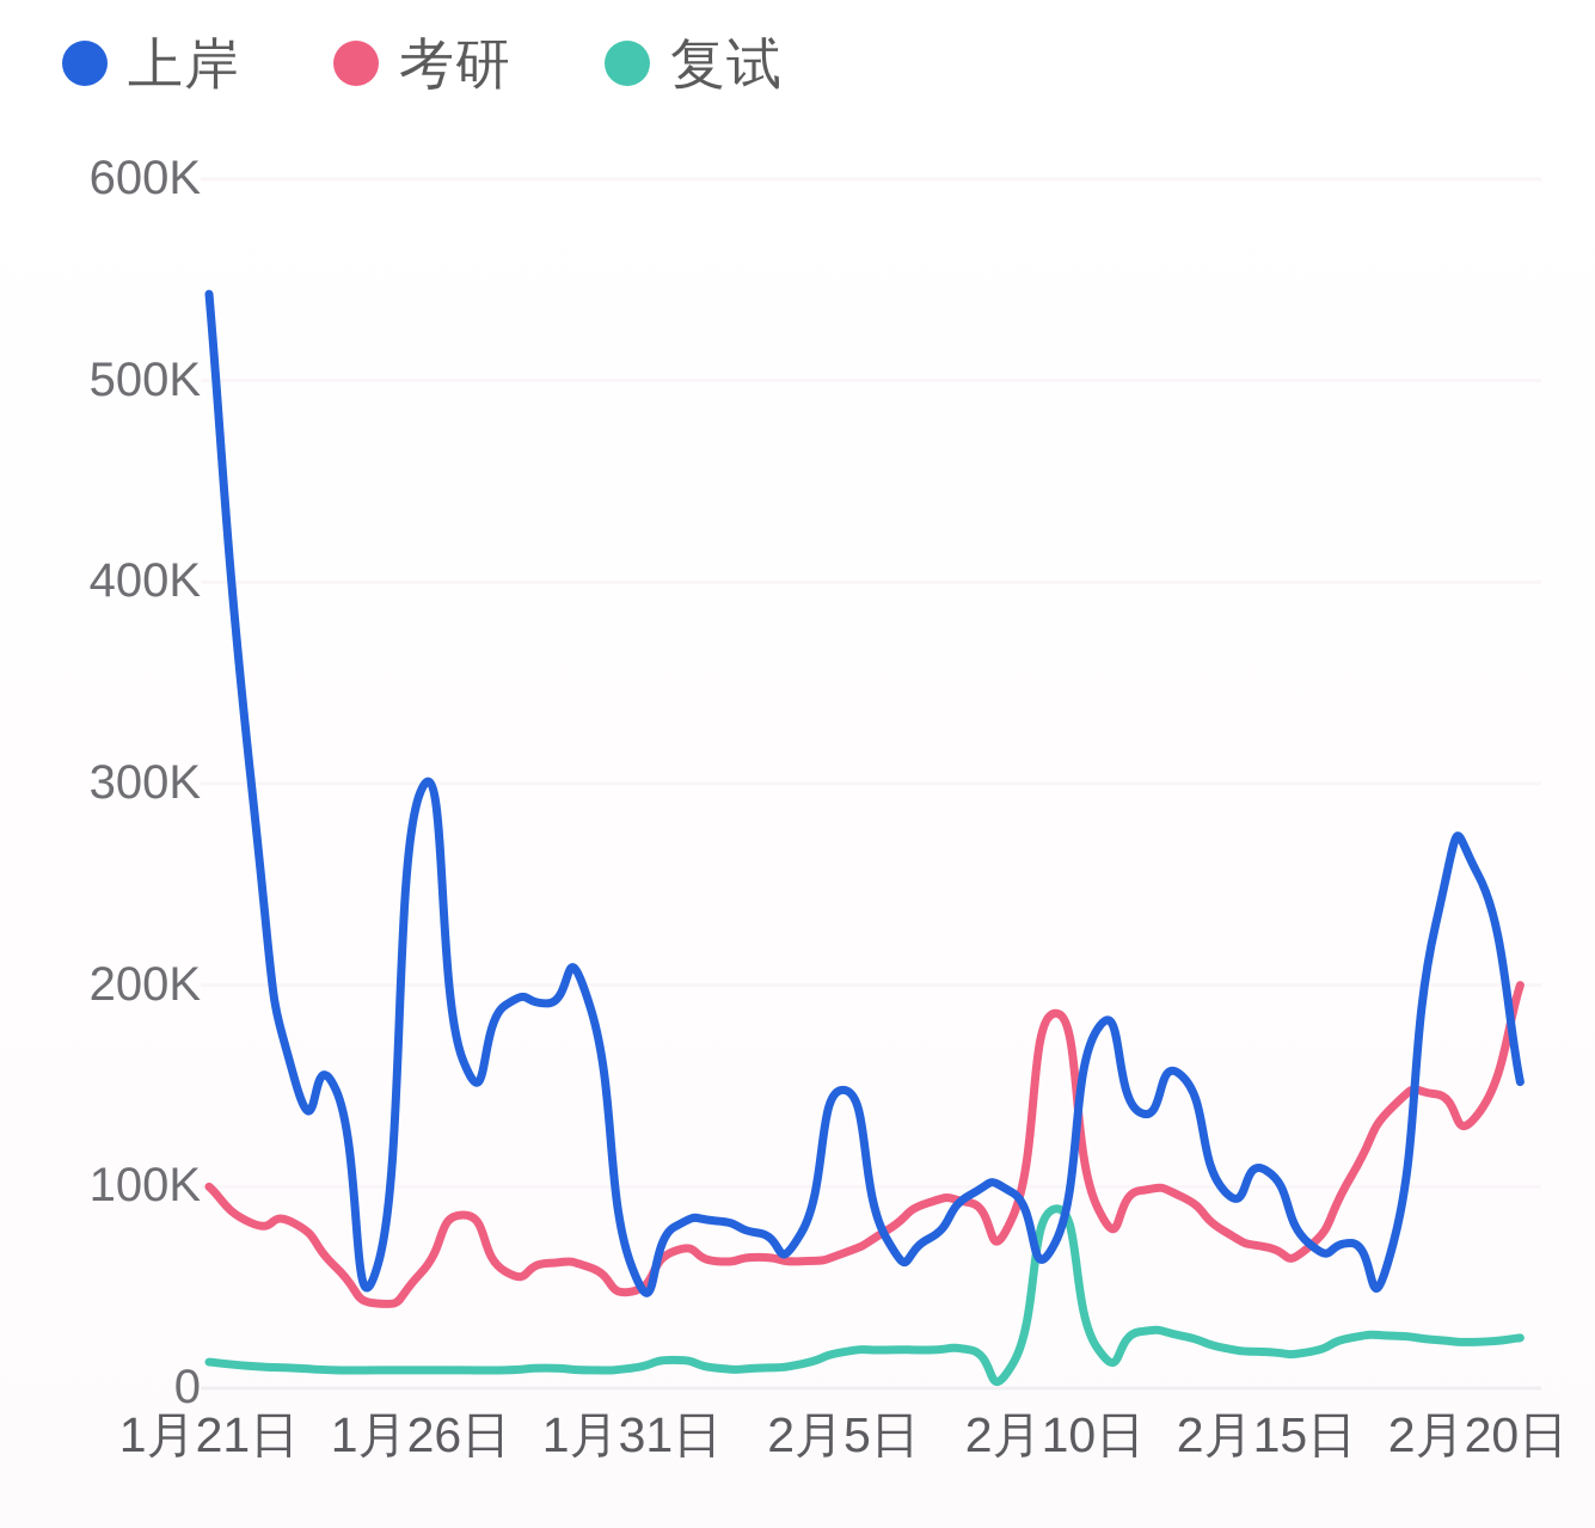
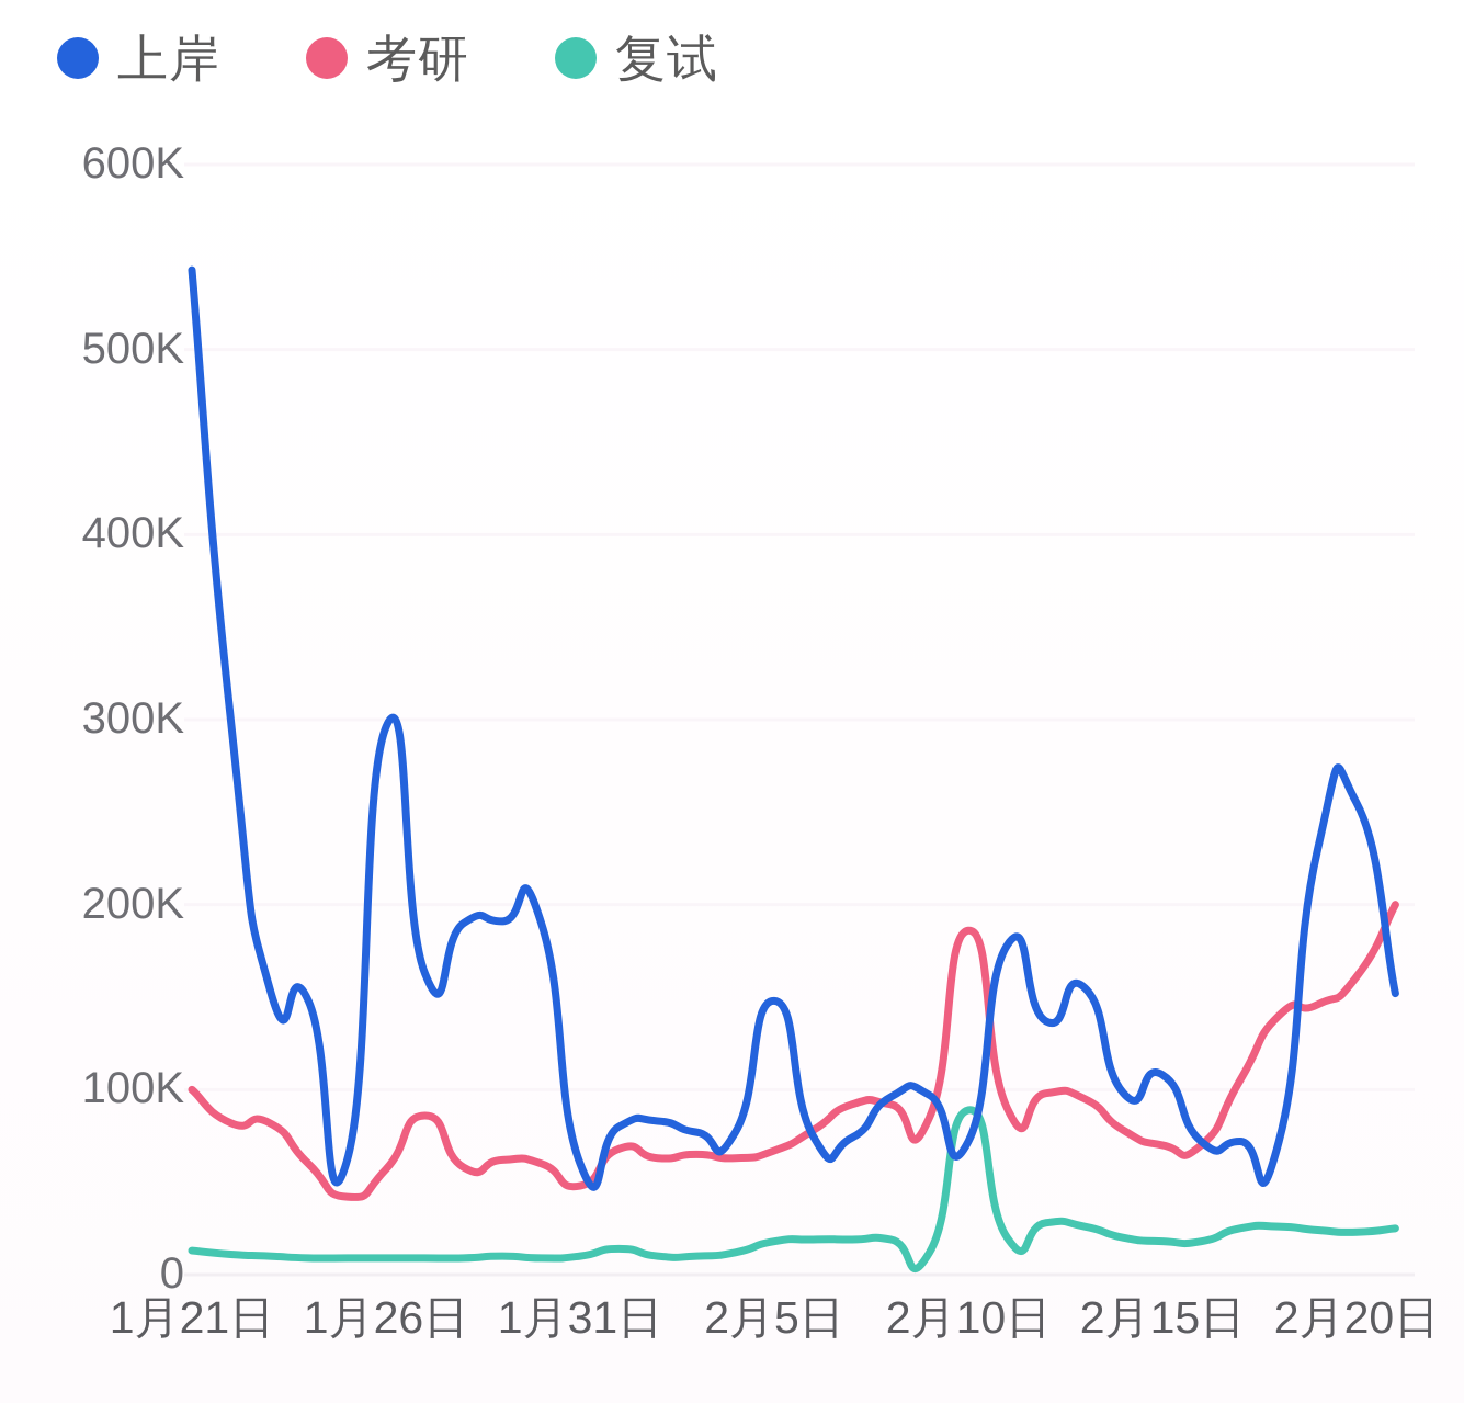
考研/2月20日: 136K -> 161K
